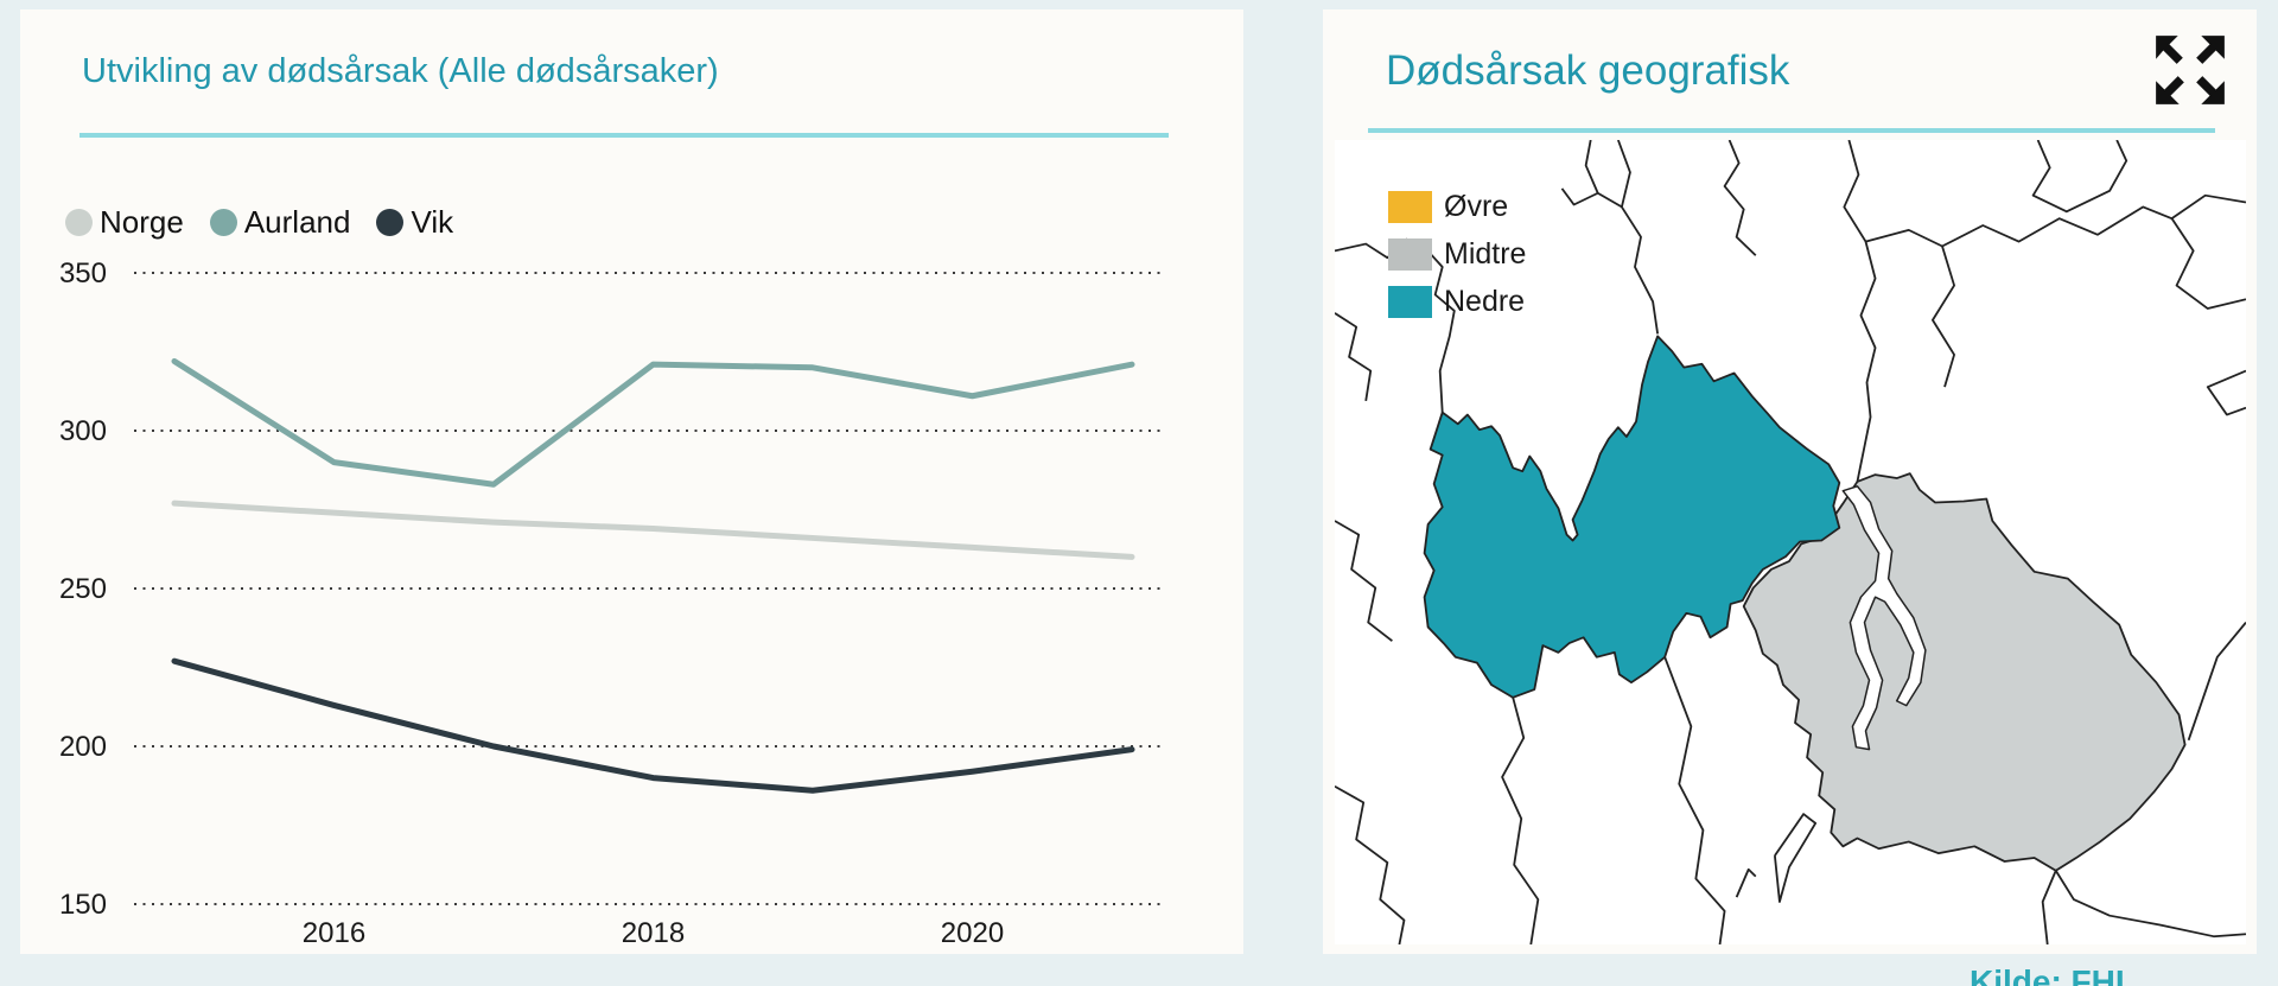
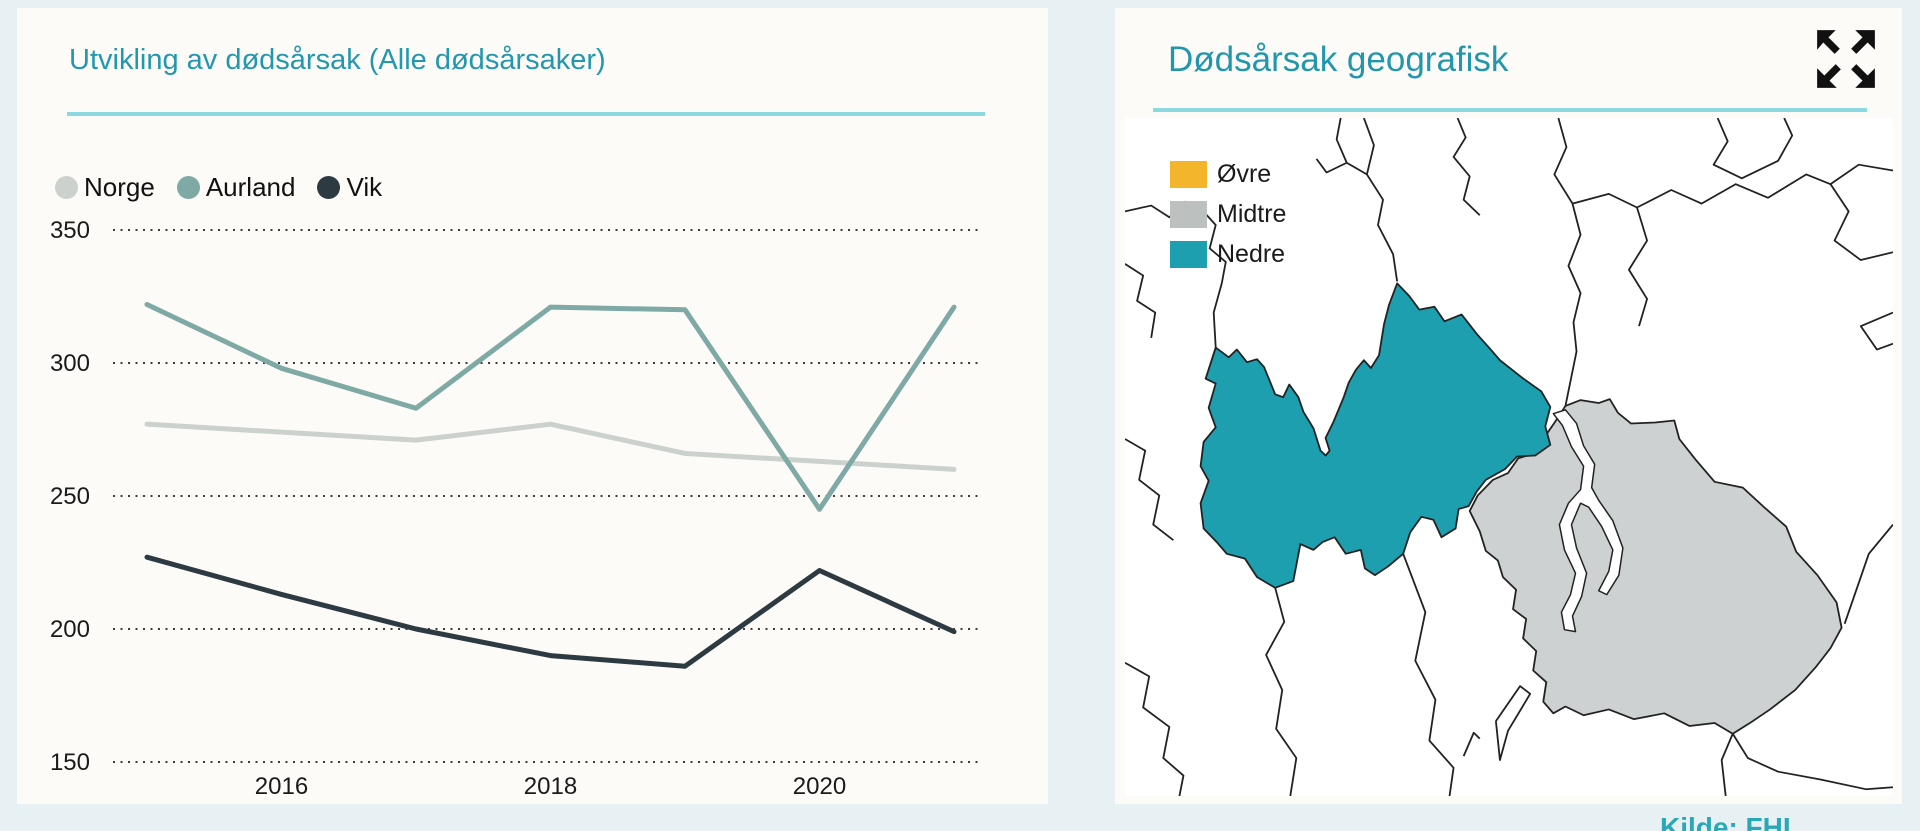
Aurland/2016: 290 -> 298
Norge/2018: 269 -> 277
Aurland/2020: 311 -> 245
Vik/2020: 192 -> 222
